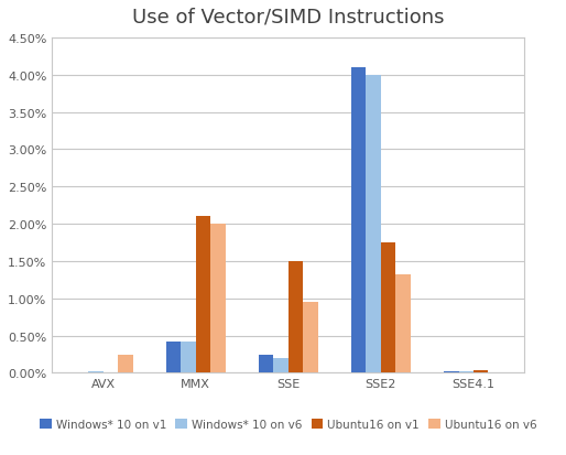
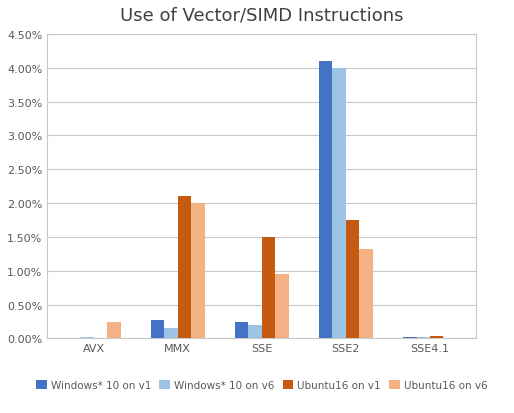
Windows* 10 on v1/MMX: 0.42% -> 0.28%
Windows* 10 on v6/MMX: 0.42% -> 0.15%
